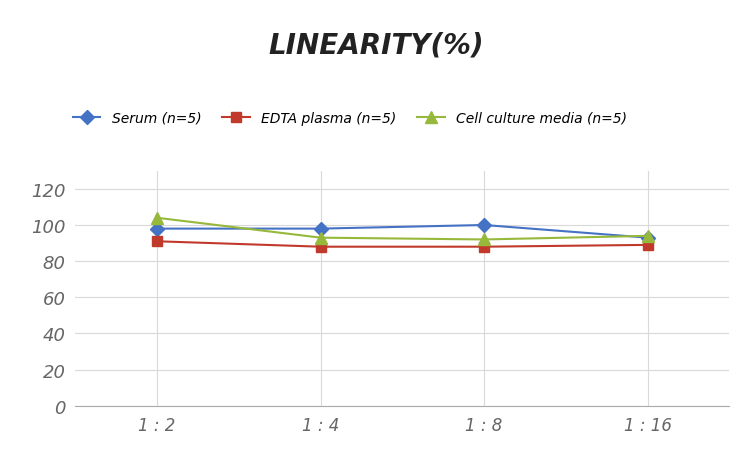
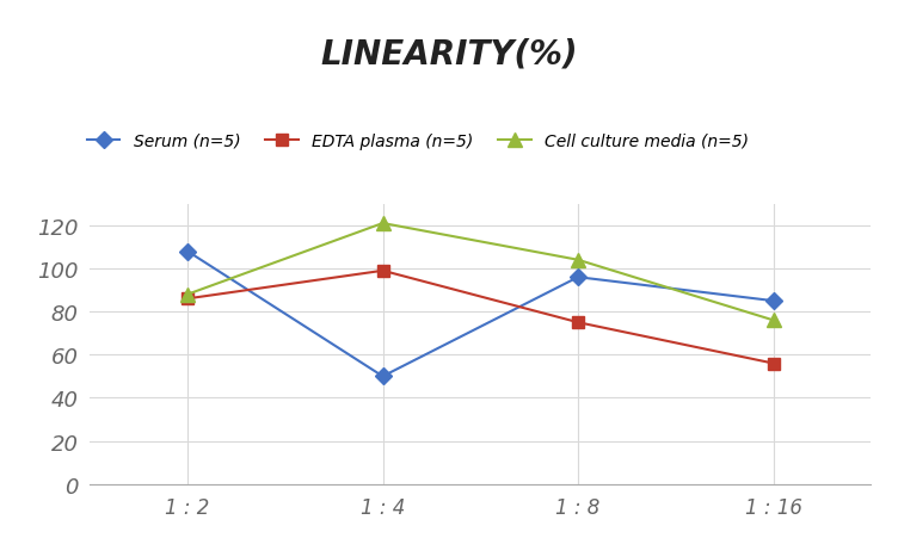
Serum (n=5)/1 : 2: 98 -> 108
EDTA plasma (n=5)/1 : 2: 91 -> 86
Cell culture media (n=5)/1 : 2: 104 -> 88
Serum (n=5)/1 : 4: 98 -> 50
EDTA plasma (n=5)/1 : 4: 88 -> 99
Cell culture media (n=5)/1 : 4: 93 -> 121
Serum (n=5)/1 : 8: 100 -> 96
EDTA plasma (n=5)/1 : 8: 88 -> 75
Cell culture media (n=5)/1 : 8: 92 -> 104
Serum (n=5)/1 : 16: 93 -> 85
EDTA plasma (n=5)/1 : 16: 89 -> 56
Cell culture media (n=5)/1 : 16: 94 -> 76
